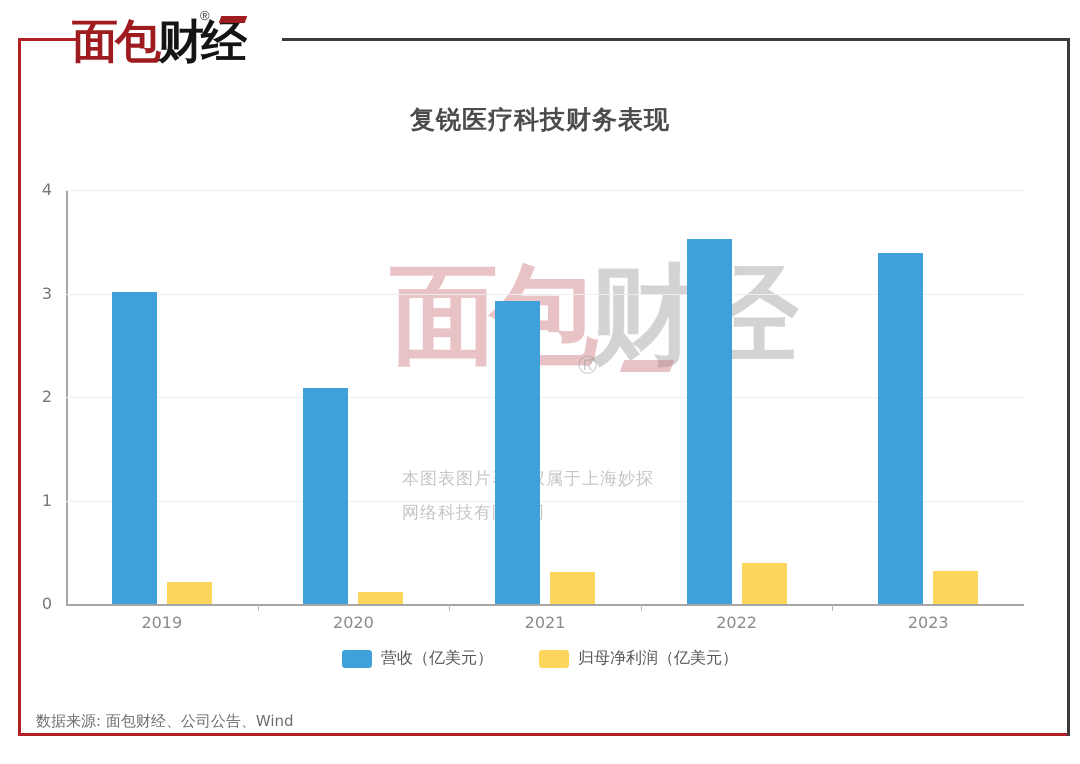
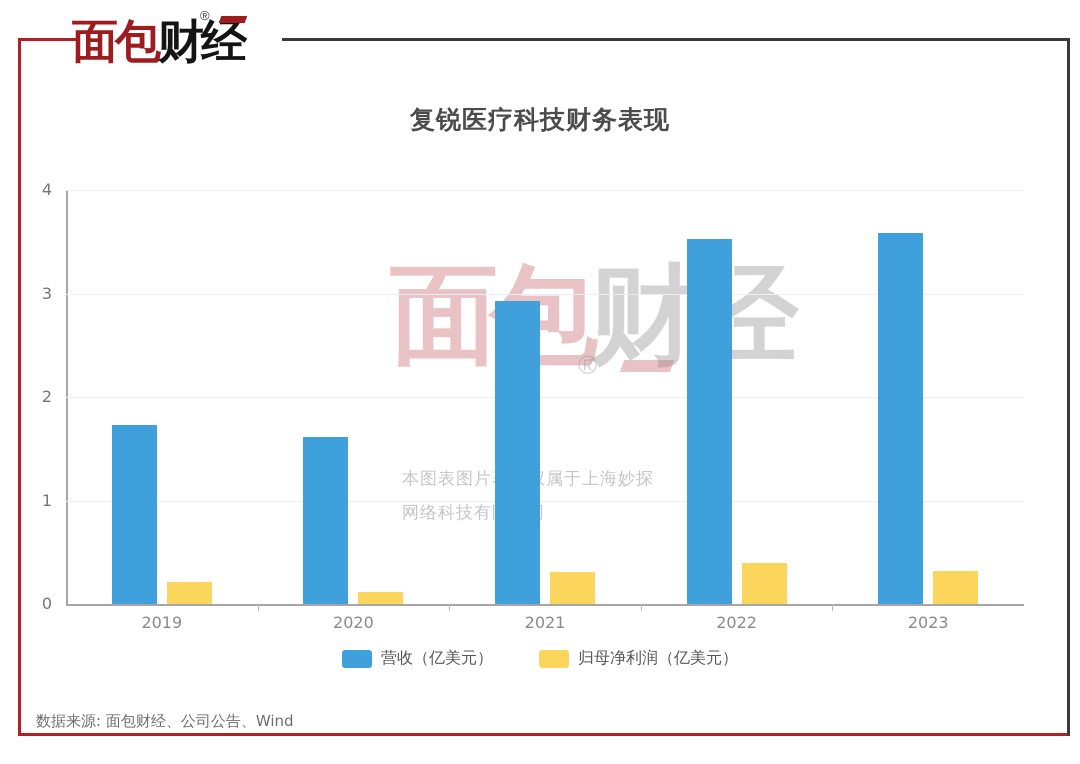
营收（亿美元）/2019: 3.01 -> 1.73
营收（亿美元）/2020: 2.09 -> 1.61
营收（亿美元）/2023: 3.39 -> 3.58
